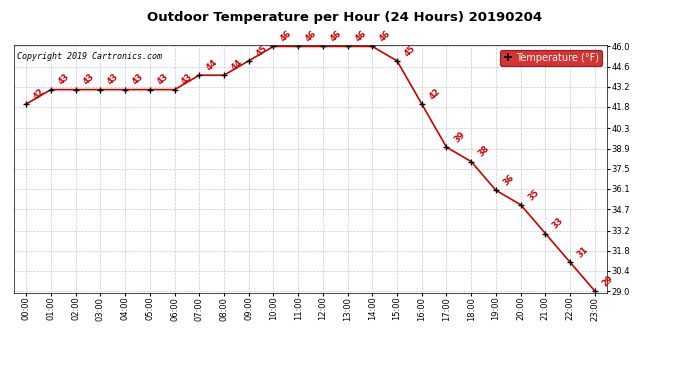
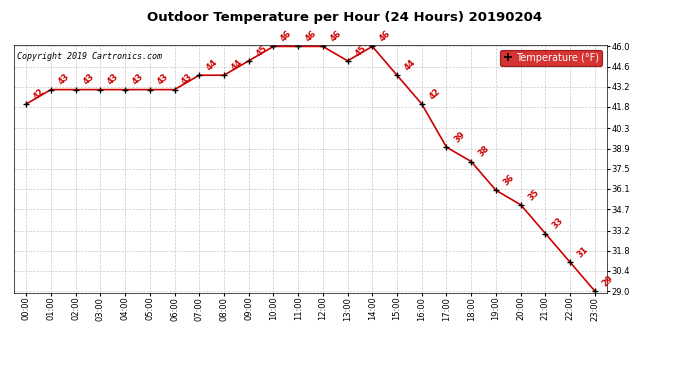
13:00: 46 -> 45
15:00: 45 -> 44
